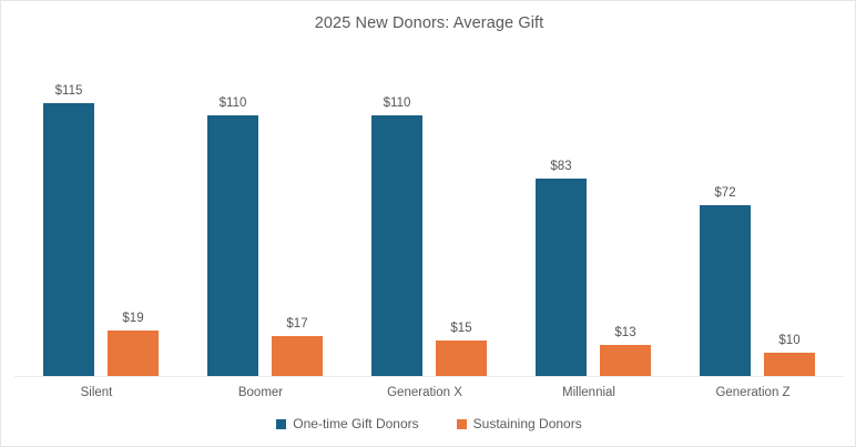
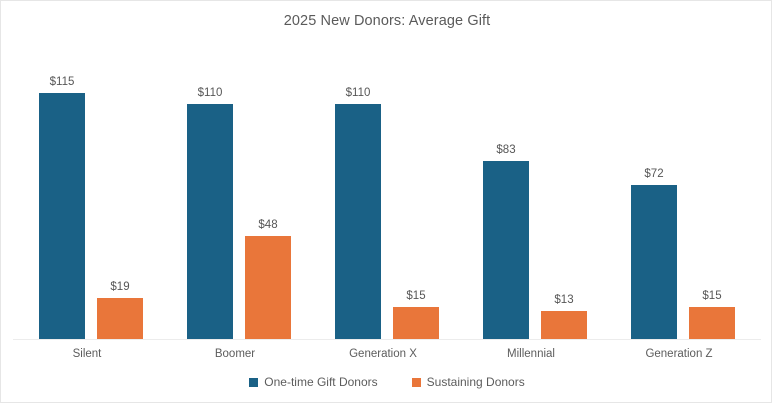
Sustaining Donors/Boomer: $17 -> $48
Sustaining Donors/Generation Z: $10 -> $15
